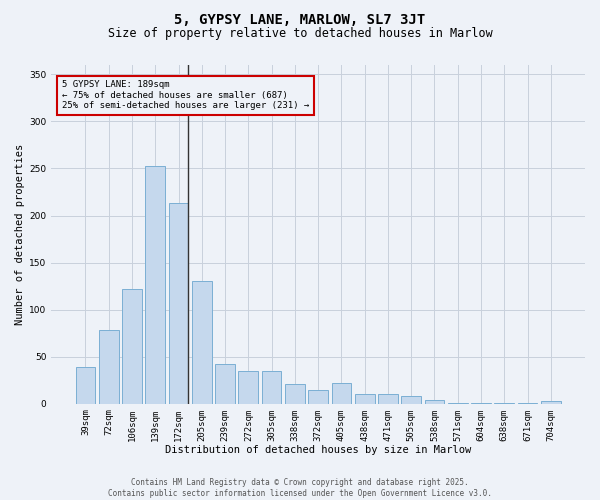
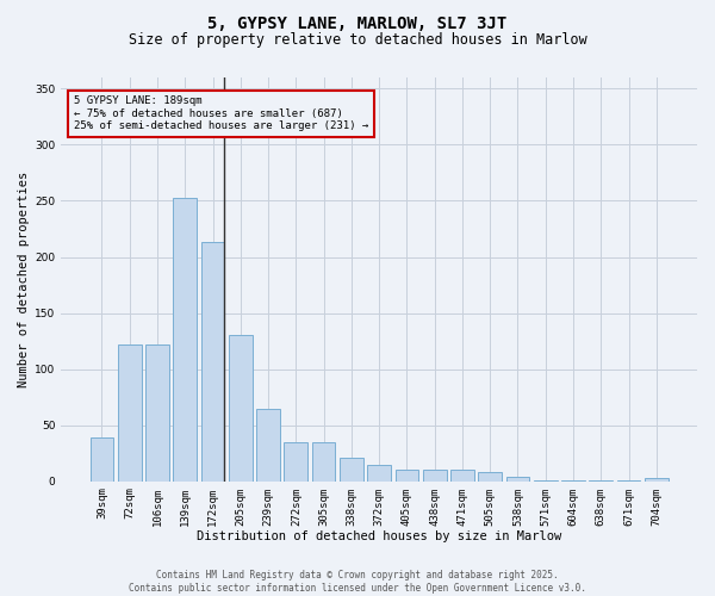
72sqm: 78 -> 122
239sqm: 42 -> 65
405sqm: 22 -> 10
